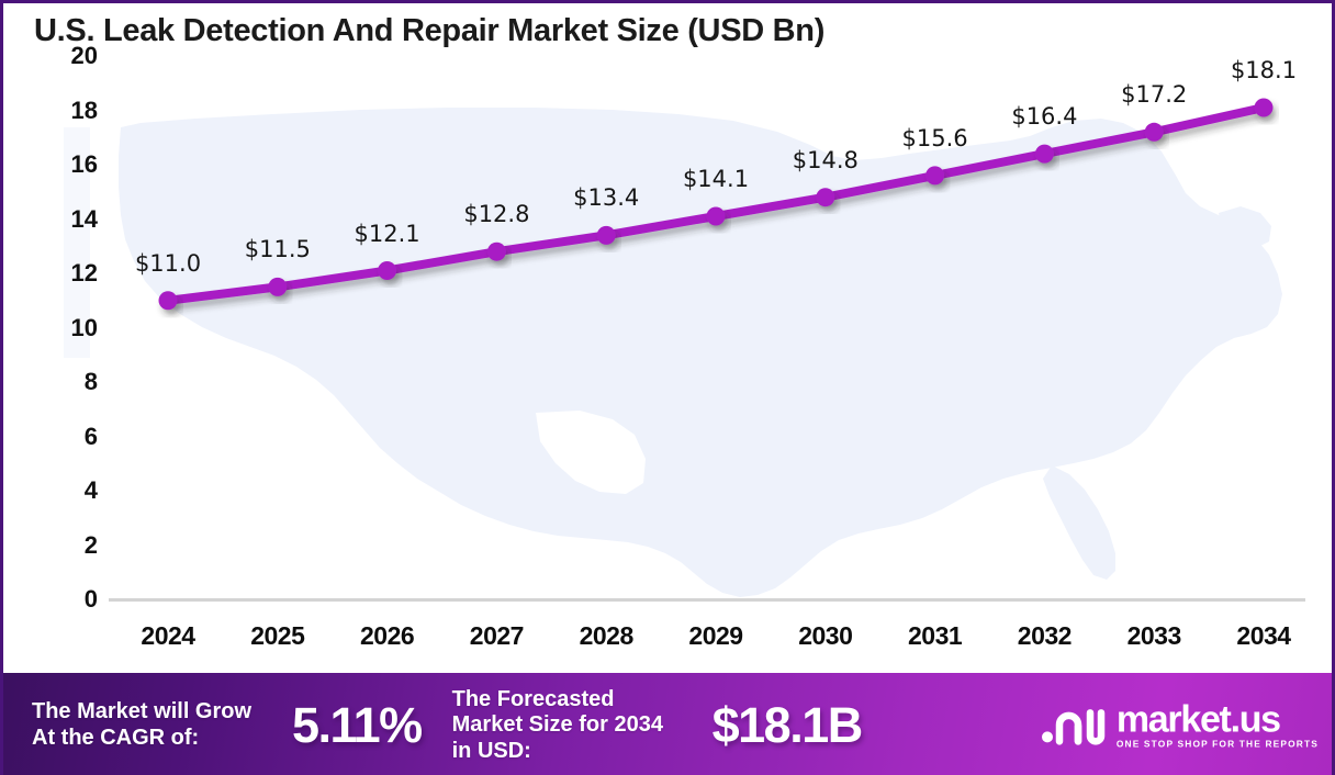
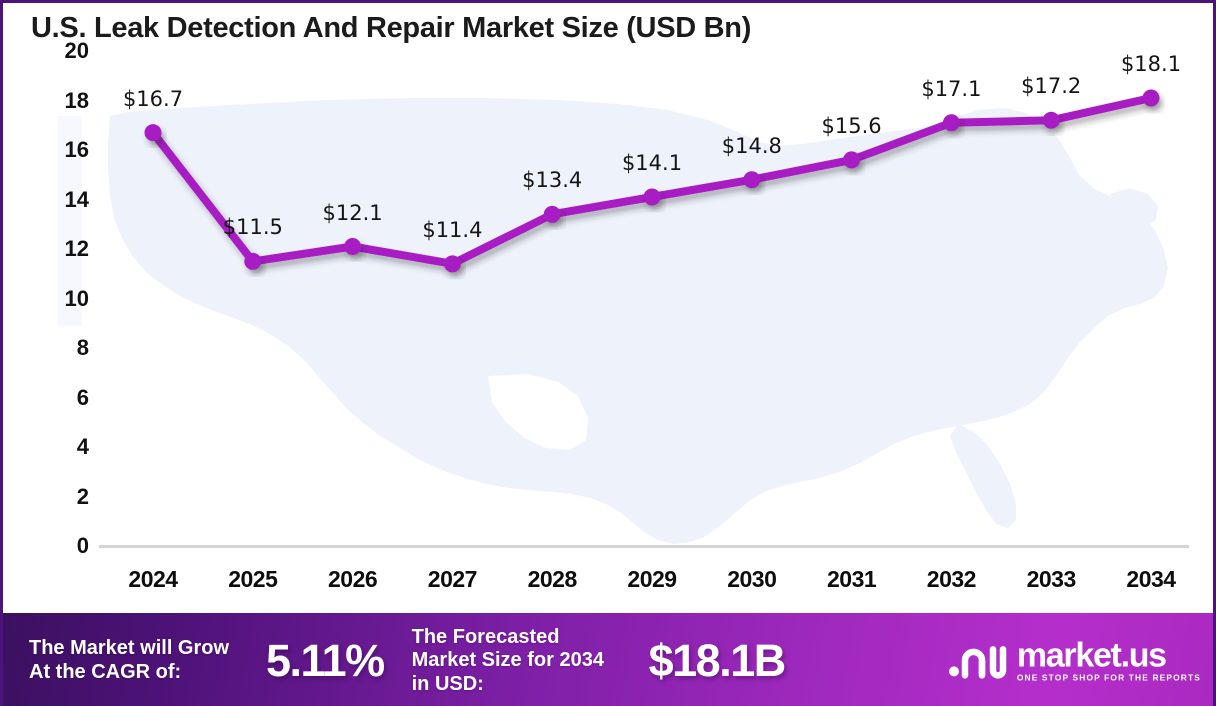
2024: $11.0 -> $16.7
2027: $12.8 -> $11.4
2032: $16.4 -> $17.1
